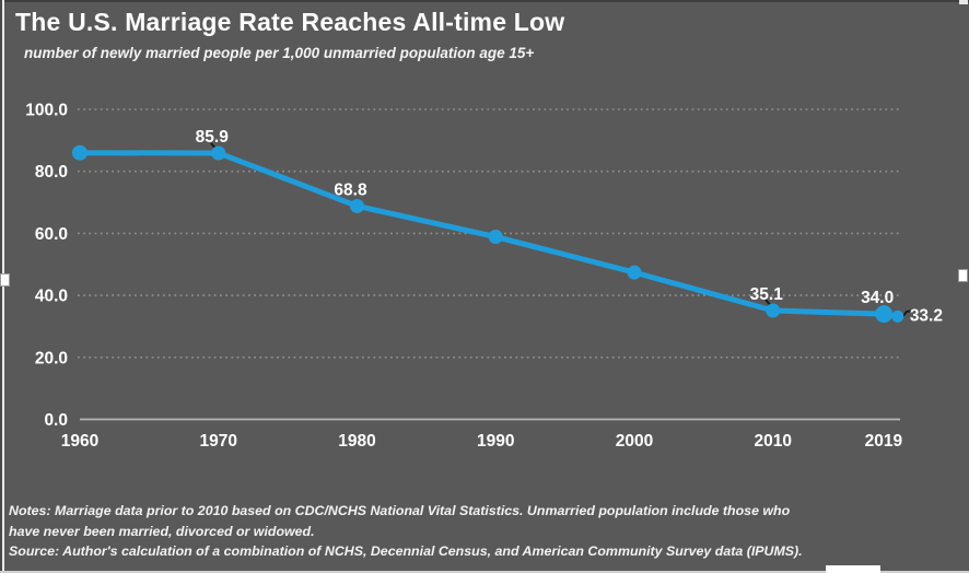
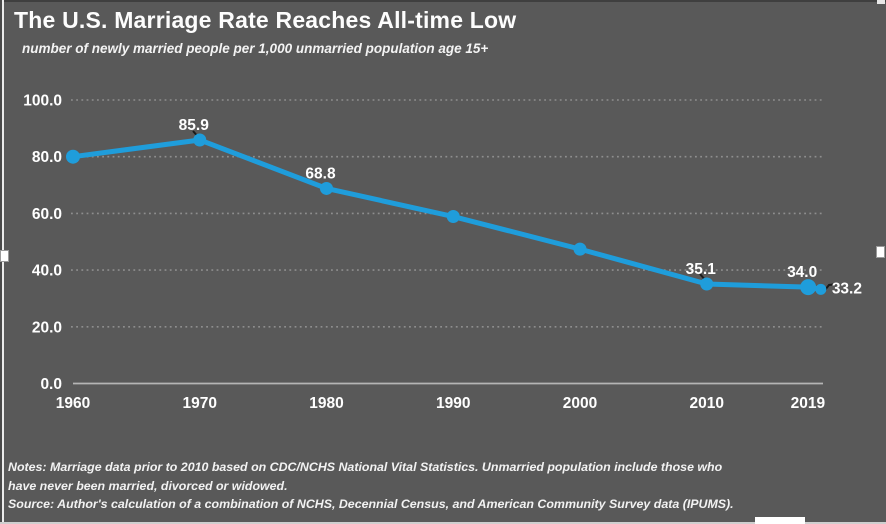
1960: 86 -> 80
